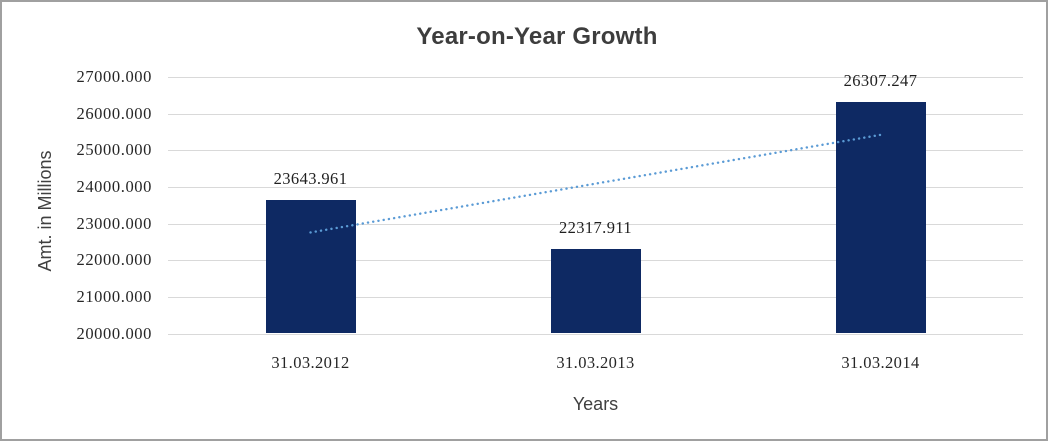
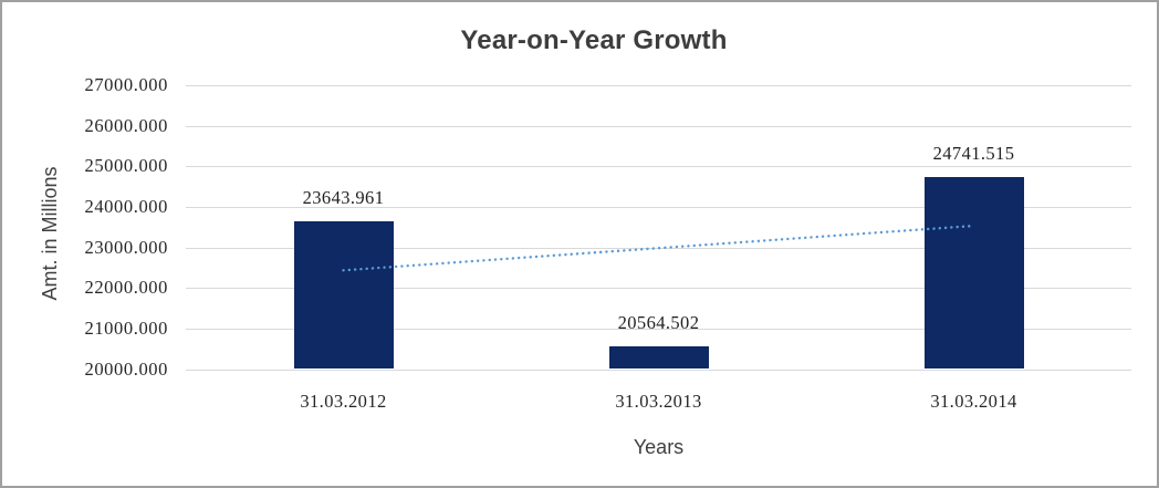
31.03.2013: 22317.911 -> 20564.502
31.03.2014: 26307.247 -> 24741.515
